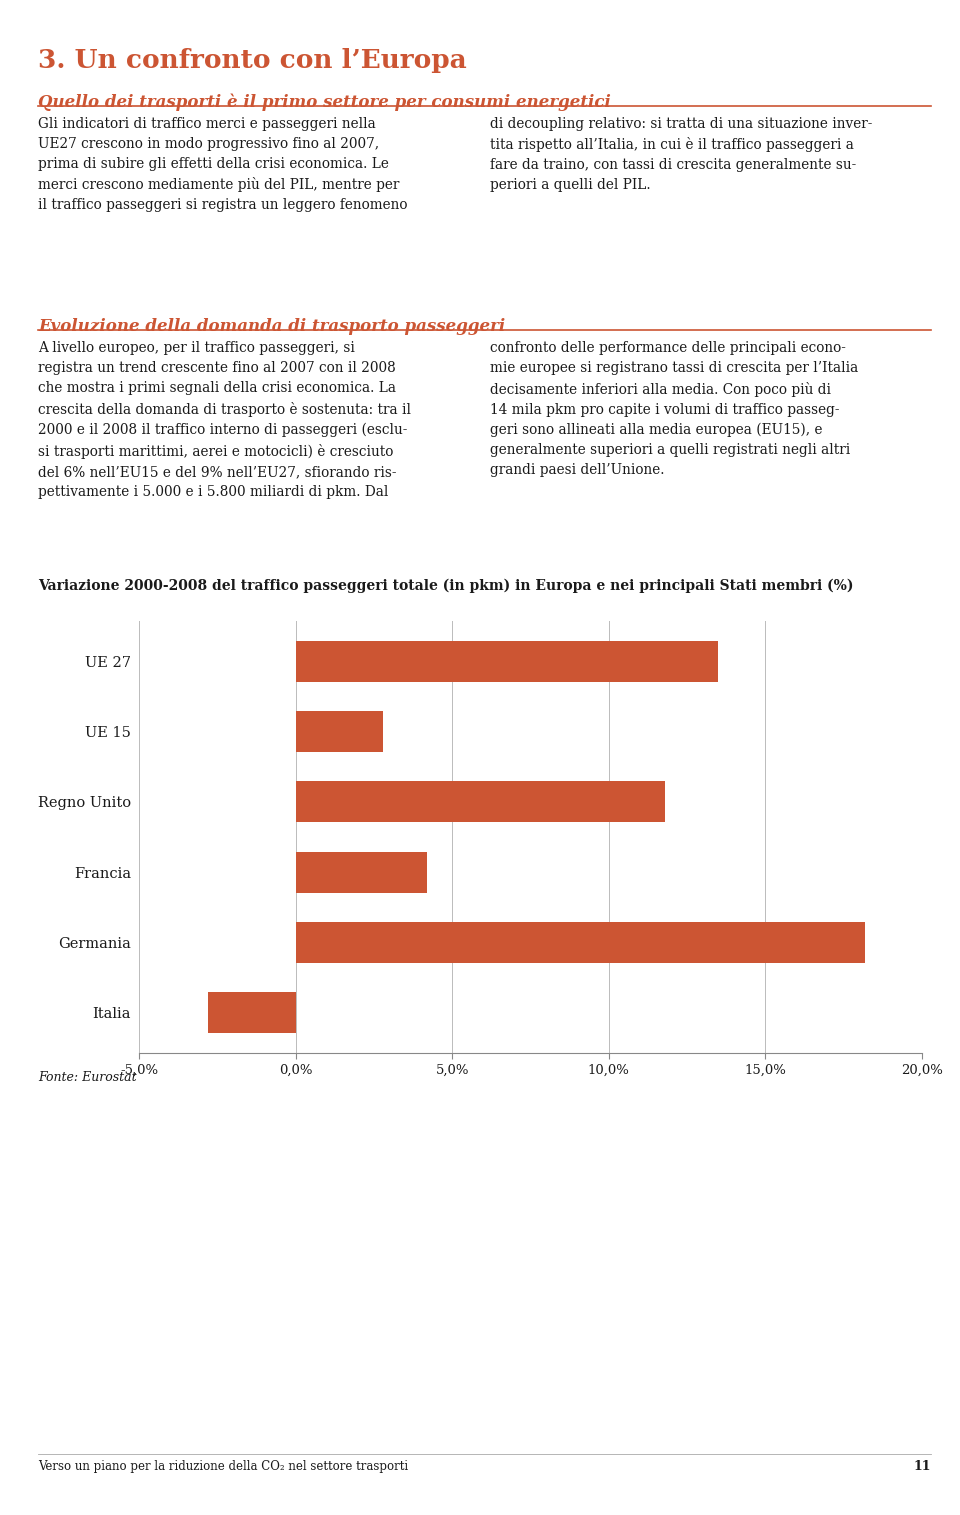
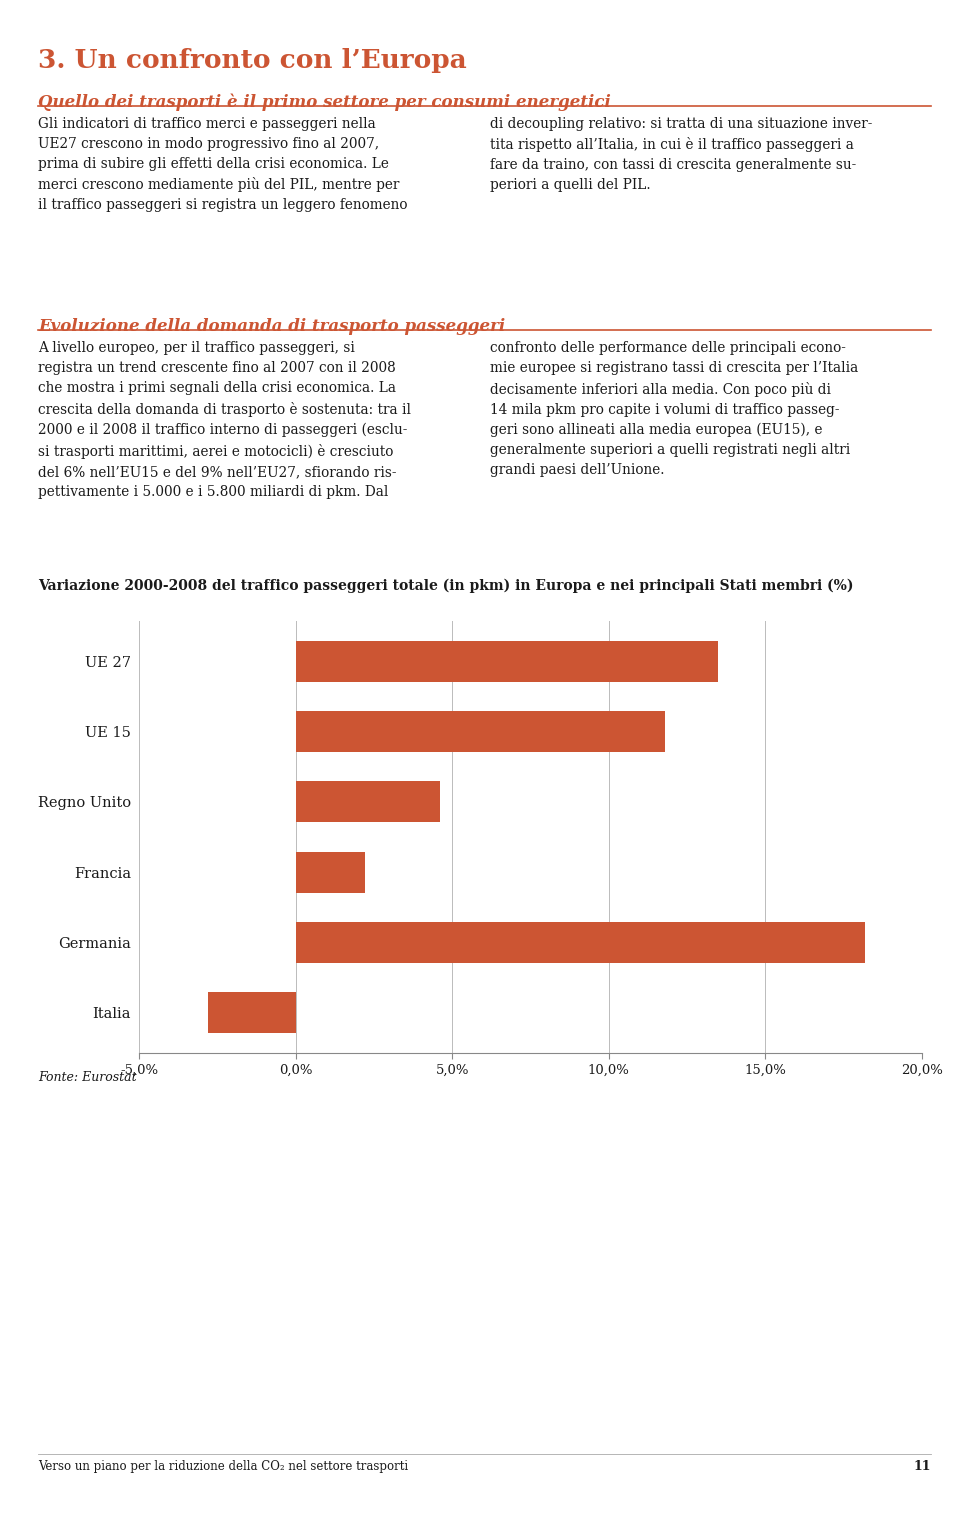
UE 15: 2,8% -> 11,8%
Regno Unito: 11,8% -> 4,6%
Francia: 4,2% -> 2,2%
